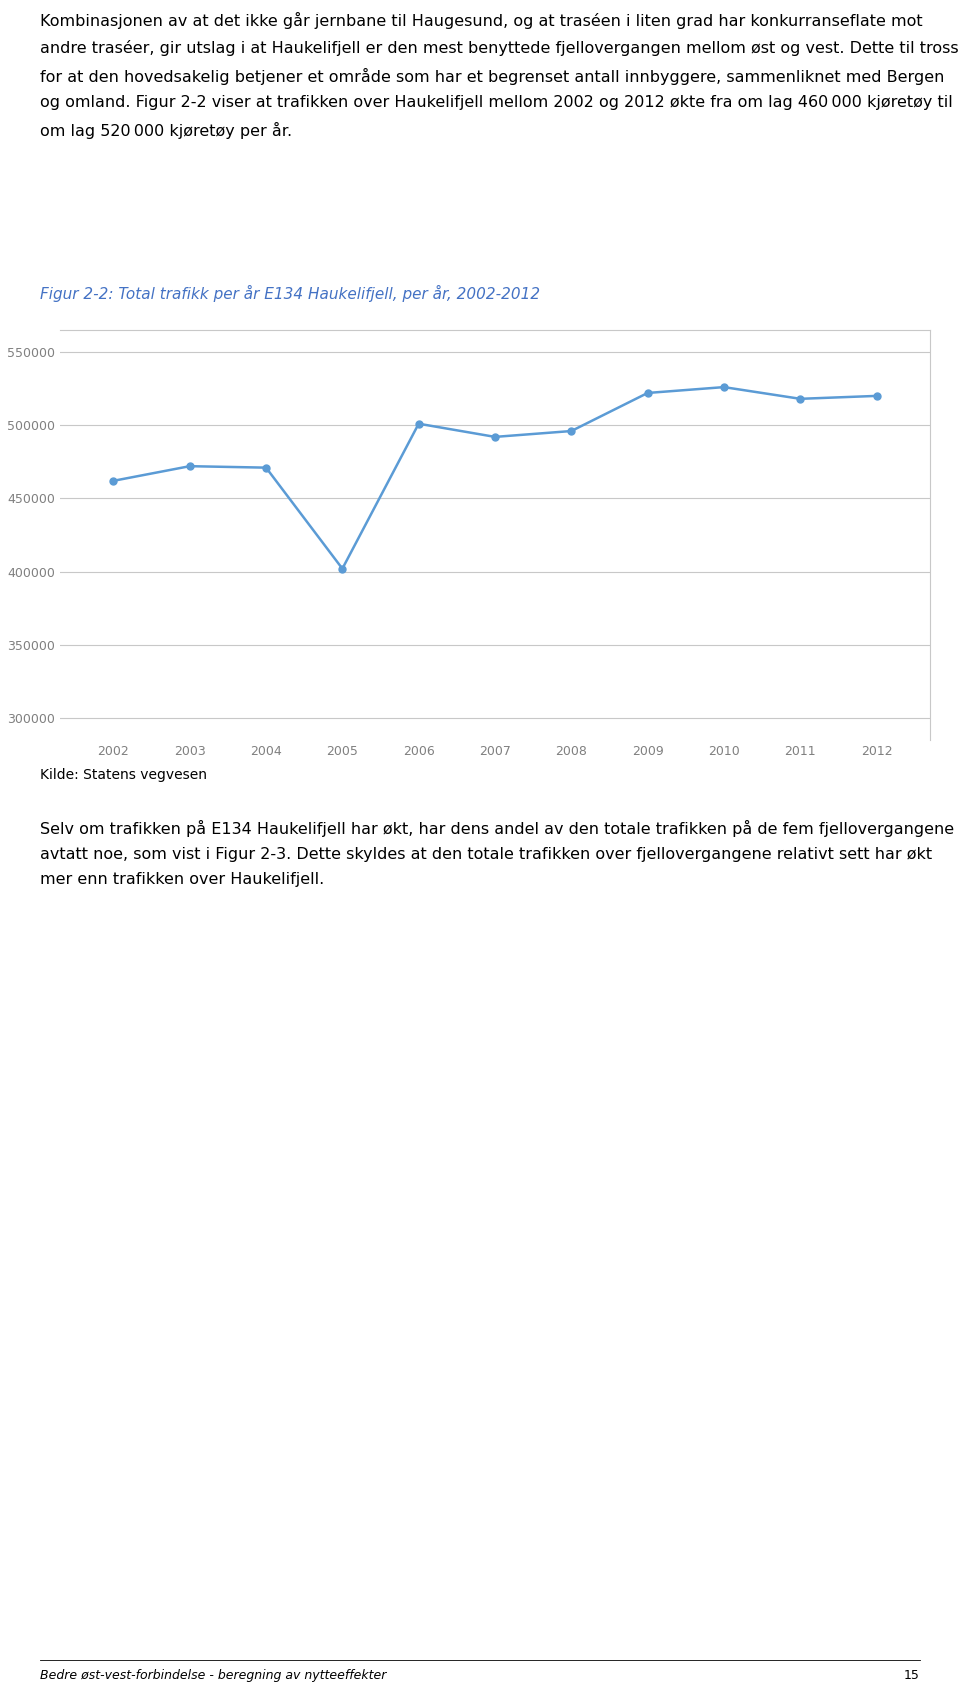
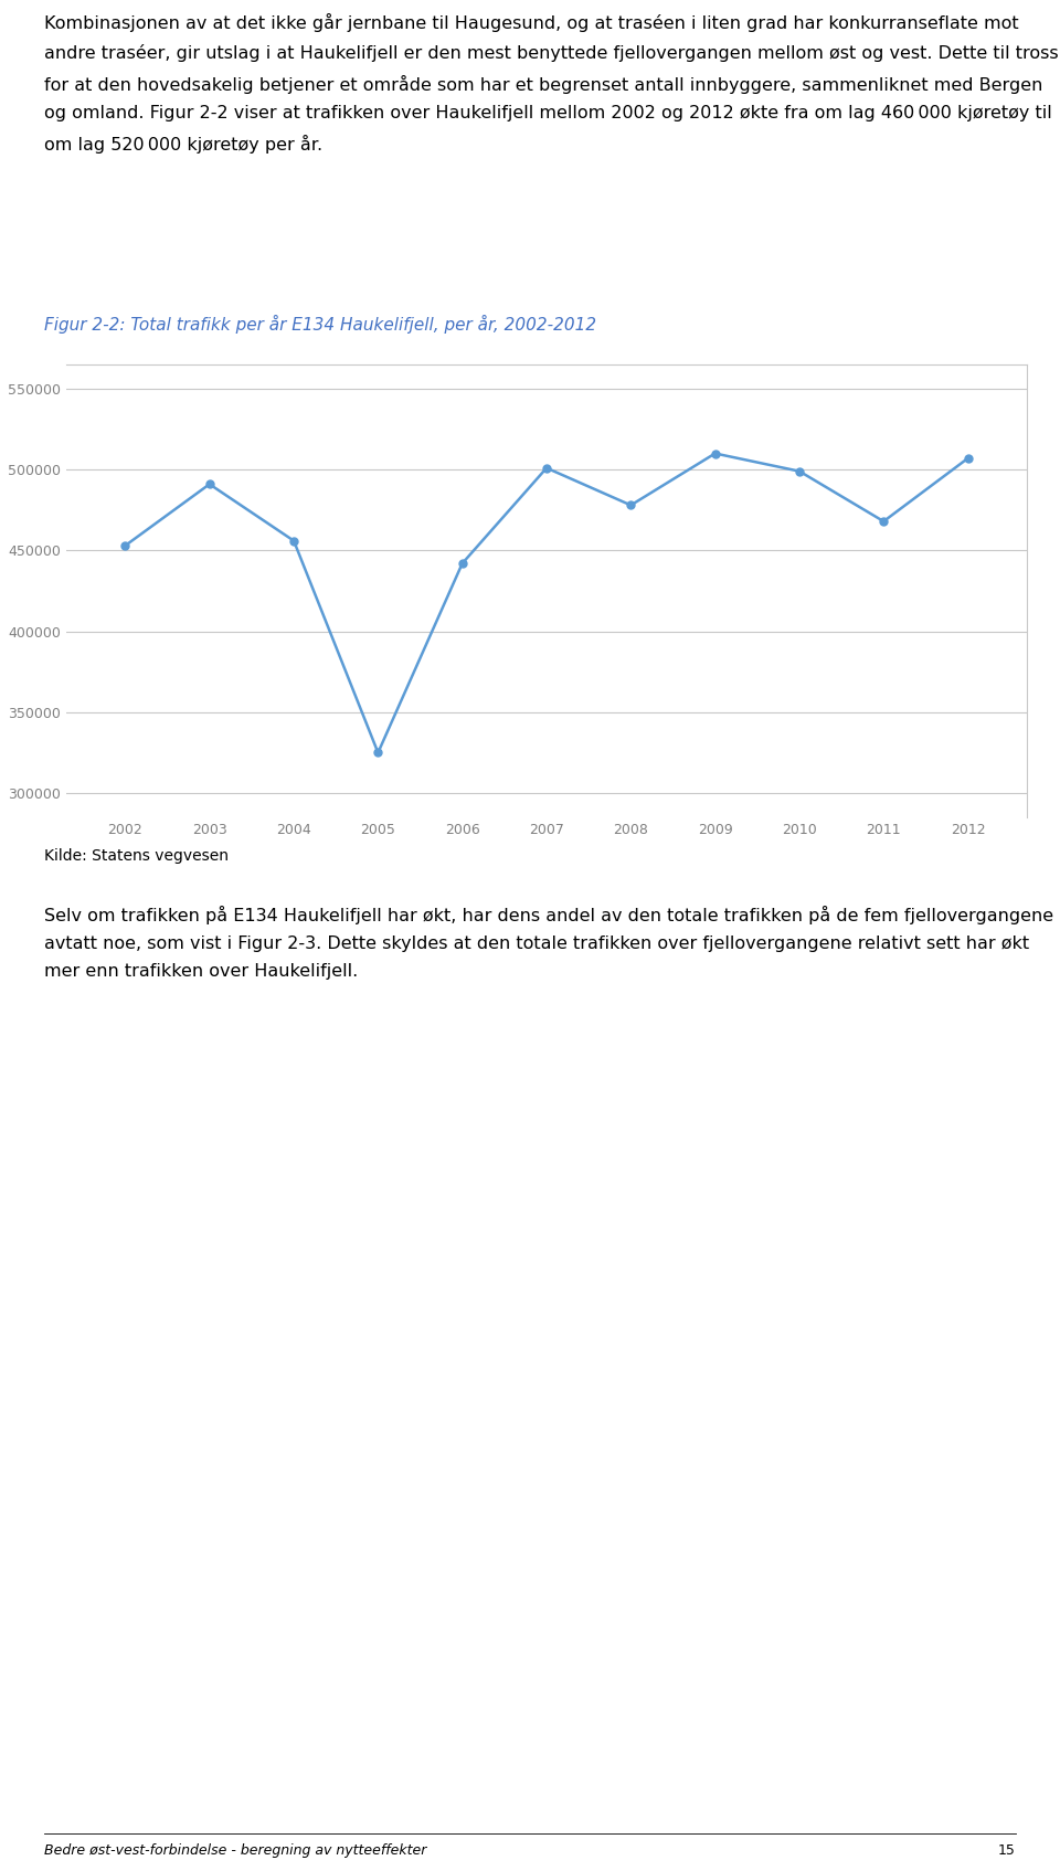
2002: 462000 -> 453000
2003: 472000 -> 491000
2004: 471000 -> 456000
2005: 402000 -> 325000
2006: 501000 -> 442000
2007: 492000 -> 501000
2008: 496000 -> 478000
2009: 522000 -> 510000
2010: 526000 -> 499000
2011: 518000 -> 468000
2012: 520000 -> 507000
